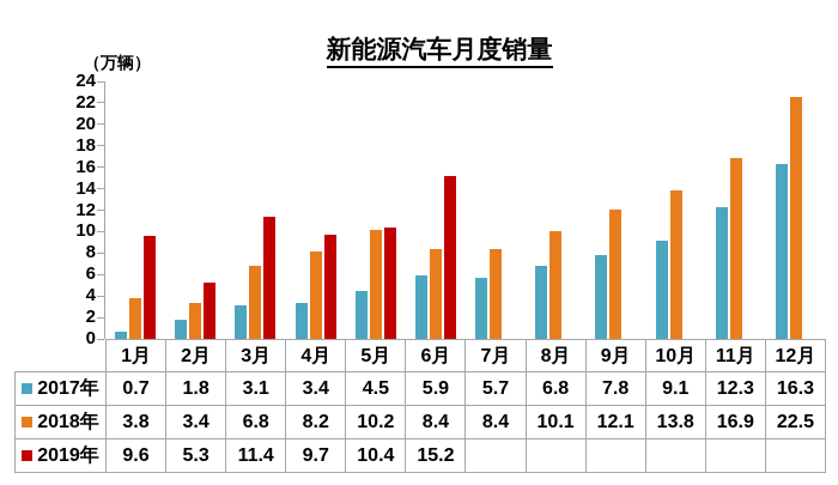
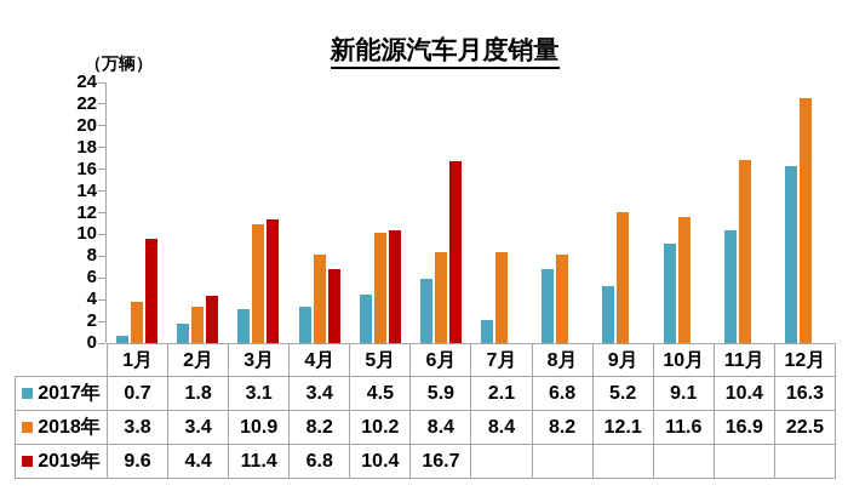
2019年/2月: 5.3 -> 4.4
2018年/3月: 6.8 -> 10.9
2019年/4月: 9.7 -> 6.8
2019年/6月: 15.2 -> 16.7
2017年/7月: 5.7 -> 2.1
2018年/8月: 10.1 -> 8.2
2017年/9月: 7.8 -> 5.2
2018年/10月: 13.8 -> 11.6
2017年/11月: 12.3 -> 10.4
